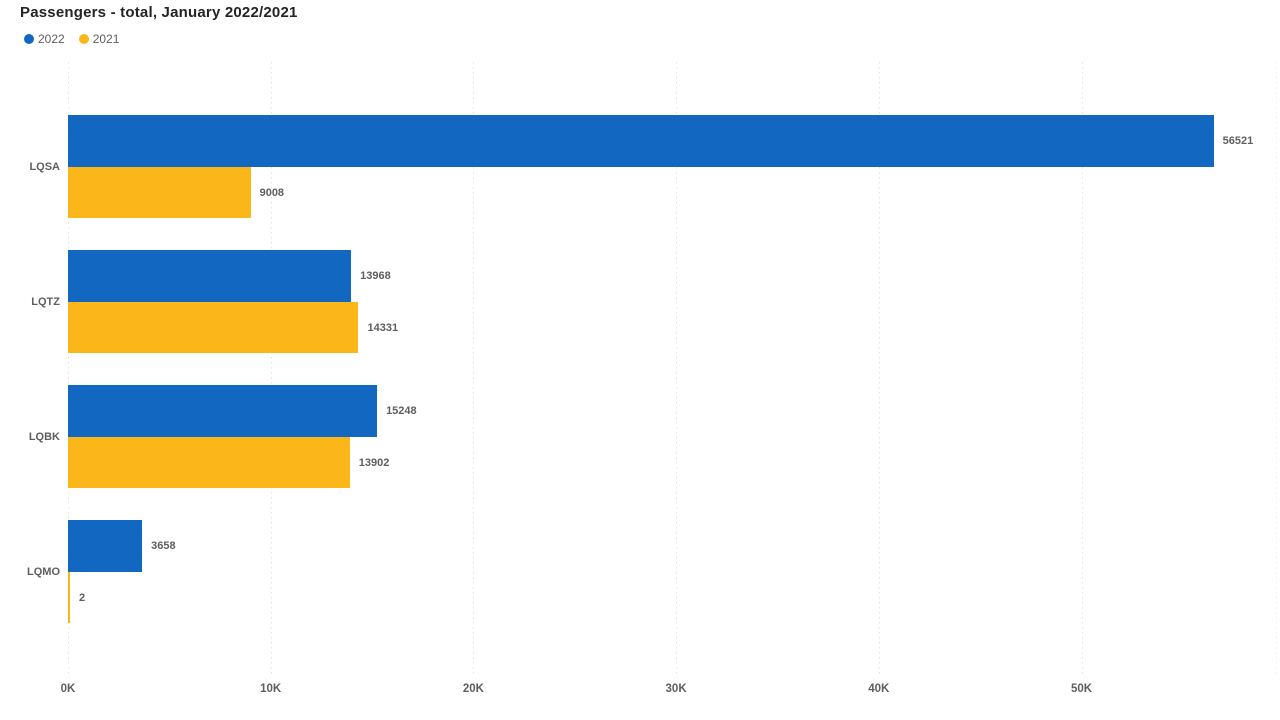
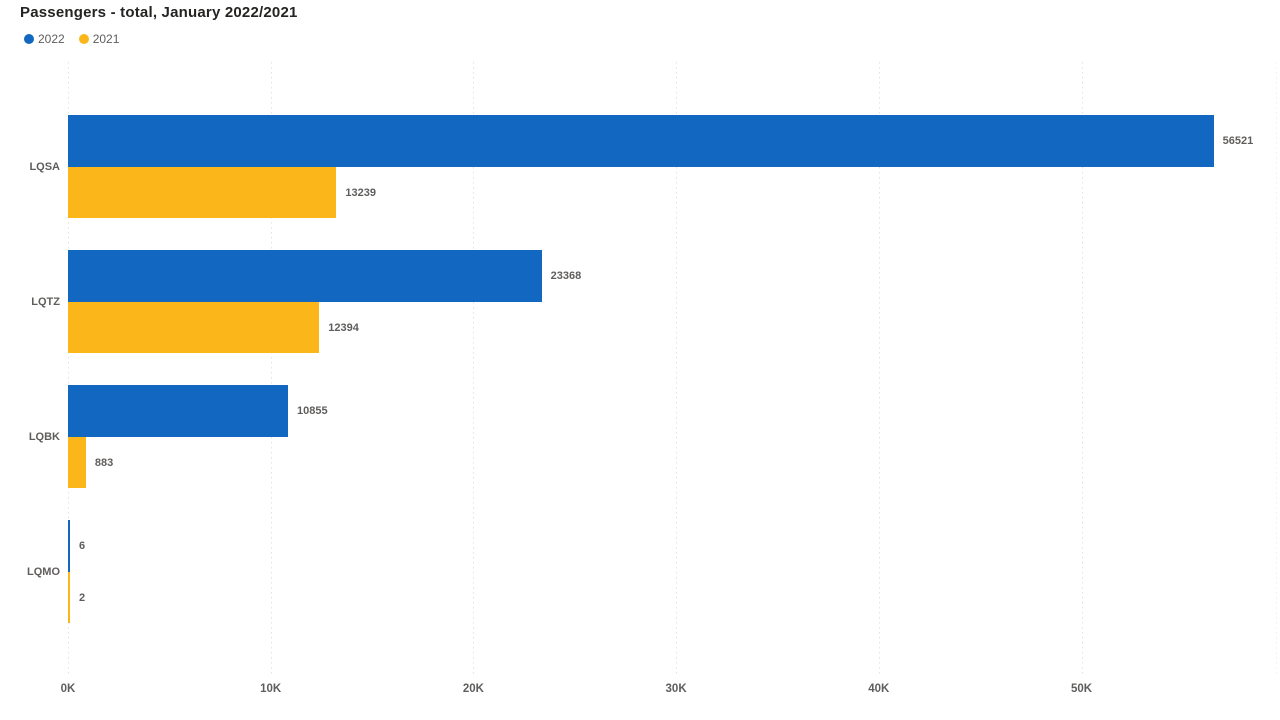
2021/LQSA: 9008 -> 13239
2022/LQTZ: 13968 -> 23368
2021/LQTZ: 14331 -> 12394
2022/LQBK: 15248 -> 10855
2021/LQBK: 13902 -> 883
2022/LQMO: 3658 -> 6
